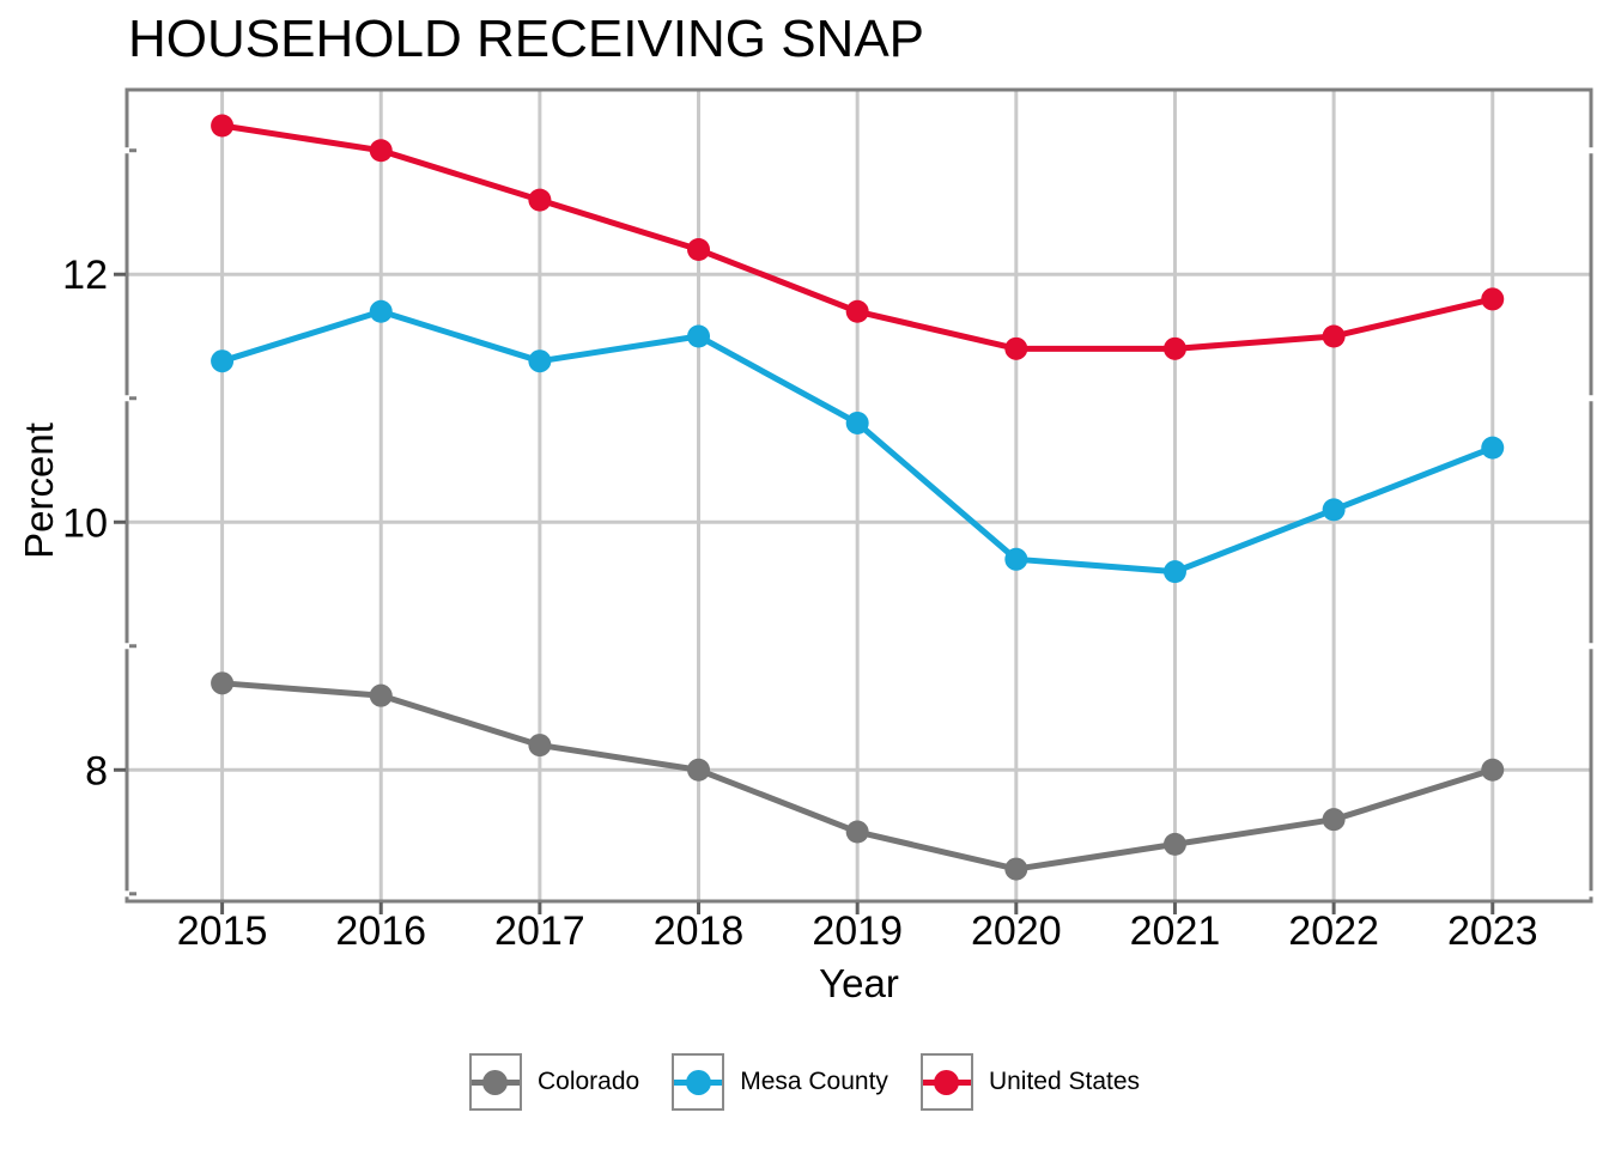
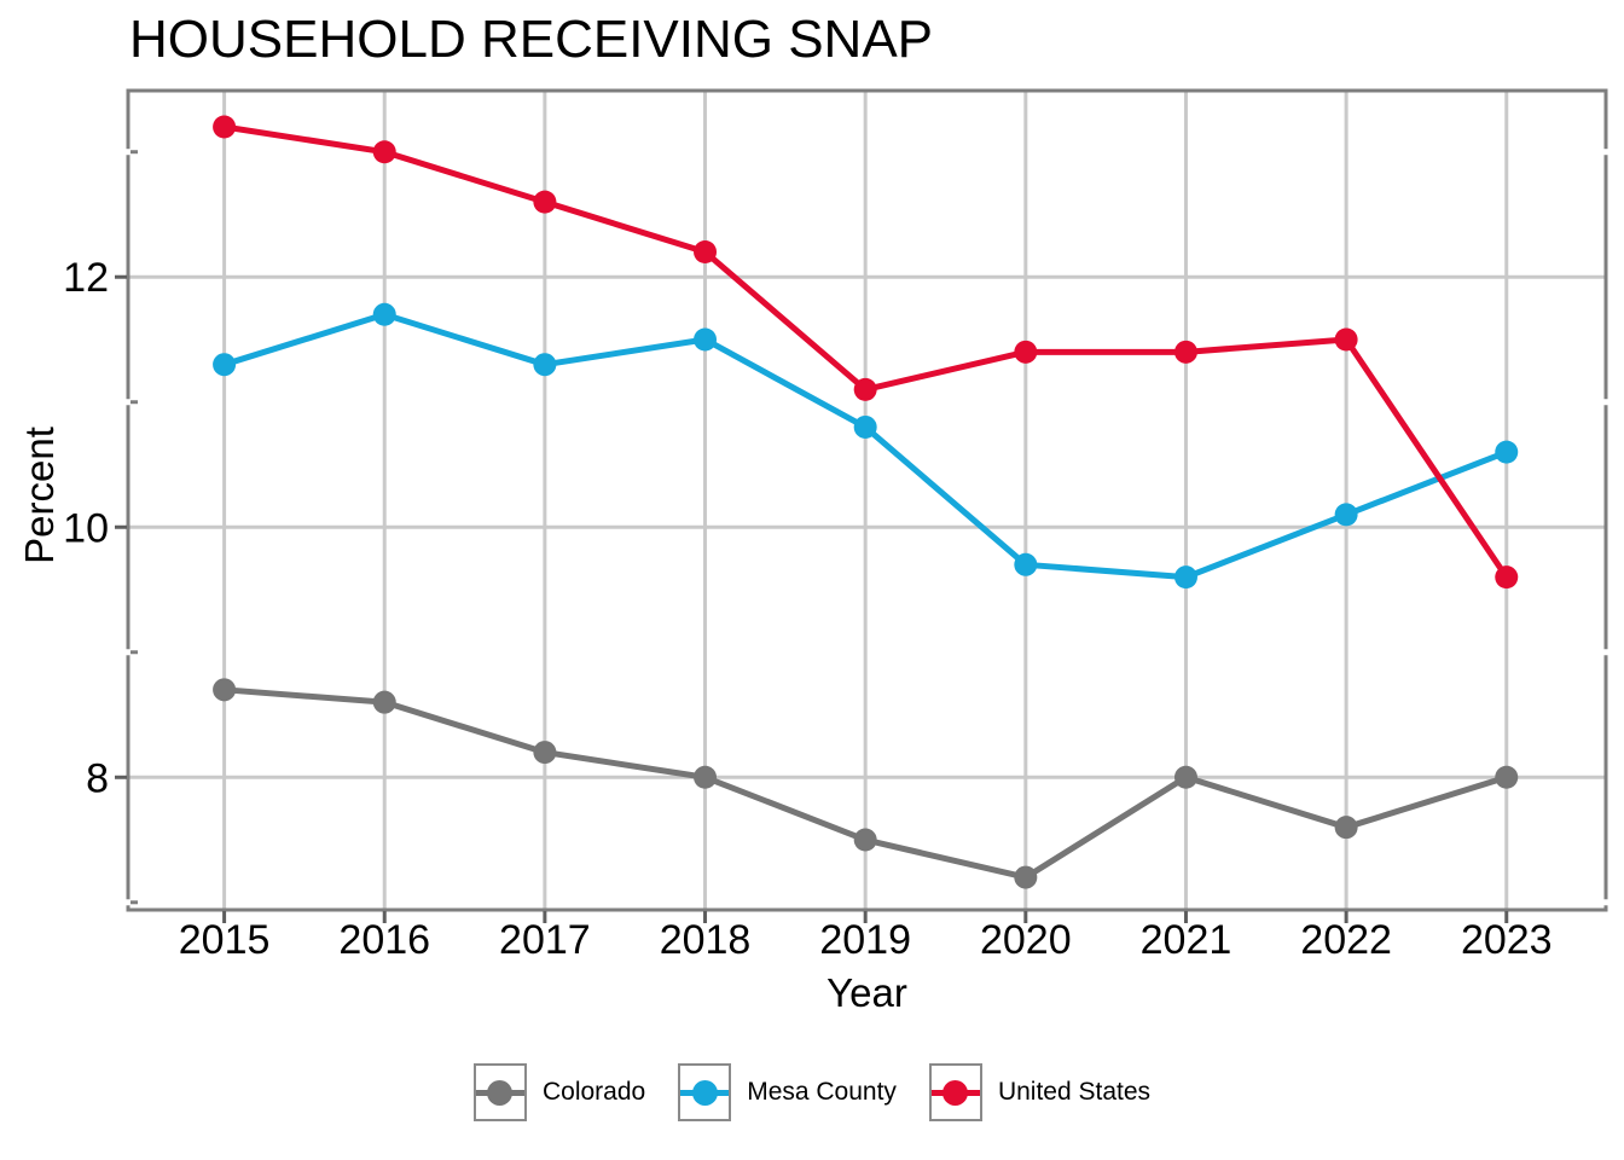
United States/2019: 11.7 -> 11.1
Colorado/2021: 7.4 -> 8.0
United States/2023: 11.8 -> 9.6
